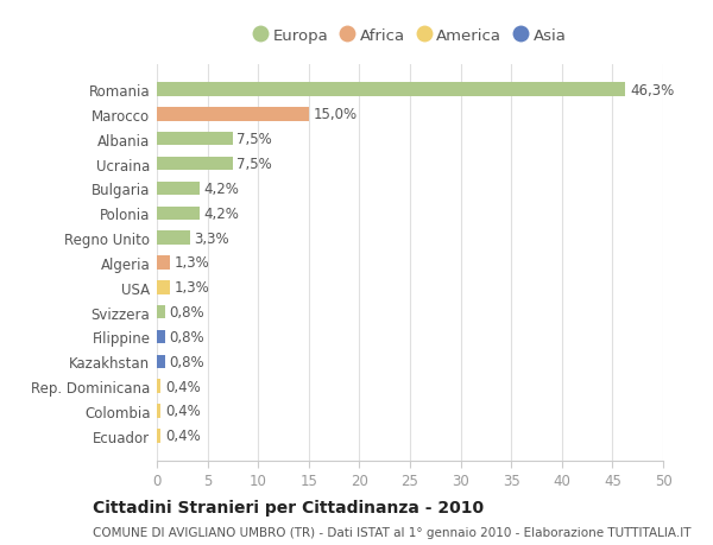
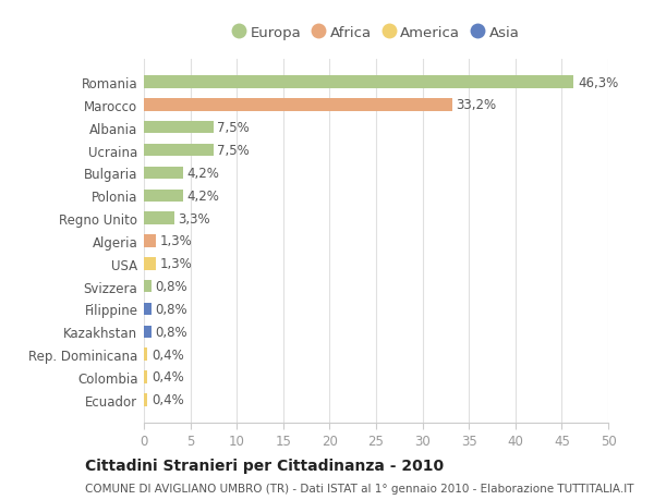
Marocco: 15,0% -> 33,2%
